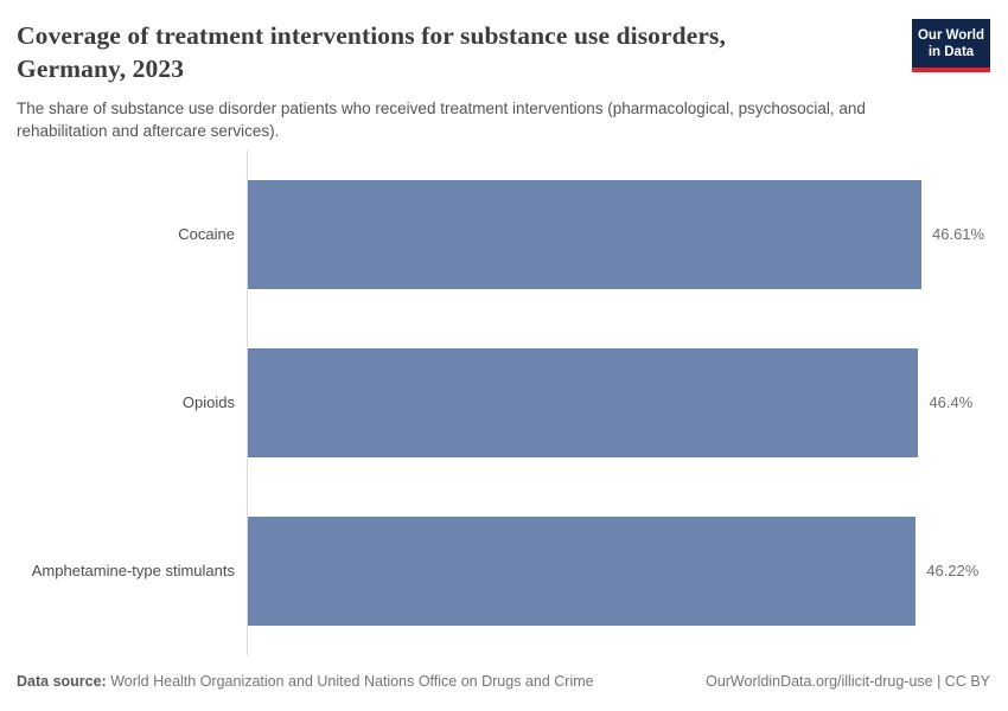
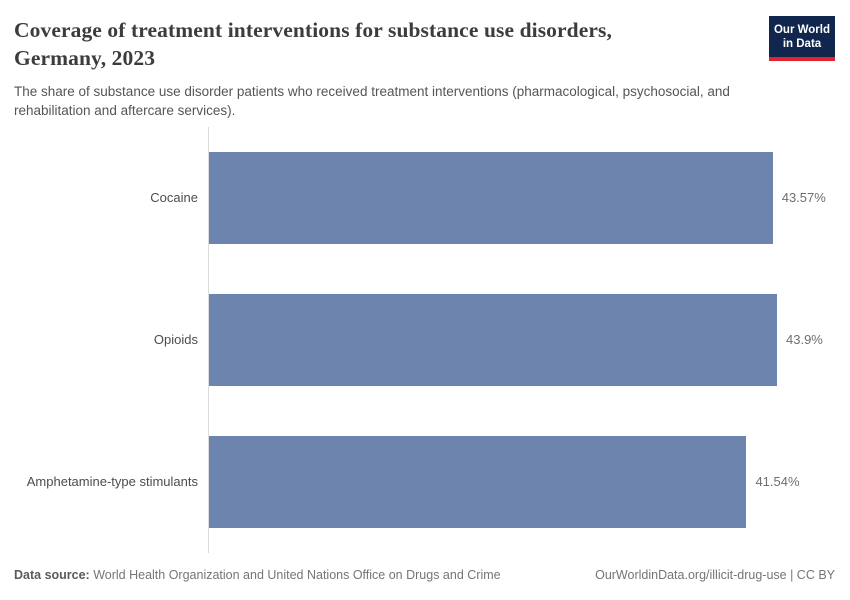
Cocaine: 46.61% -> 43.57%
Opioids: 46.4% -> 43.9%
Amphetamine-type stimulants: 46.22% -> 41.54%
